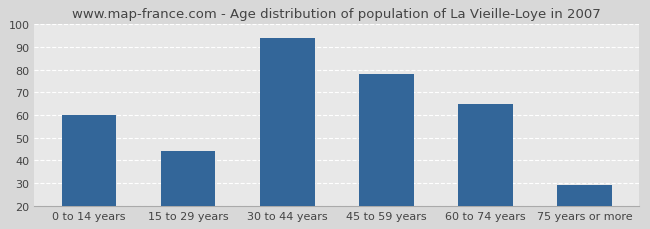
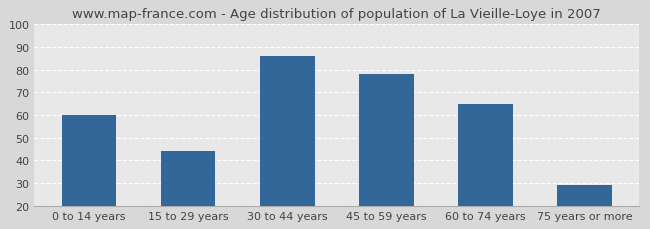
30 to 44 years: 94 -> 86
